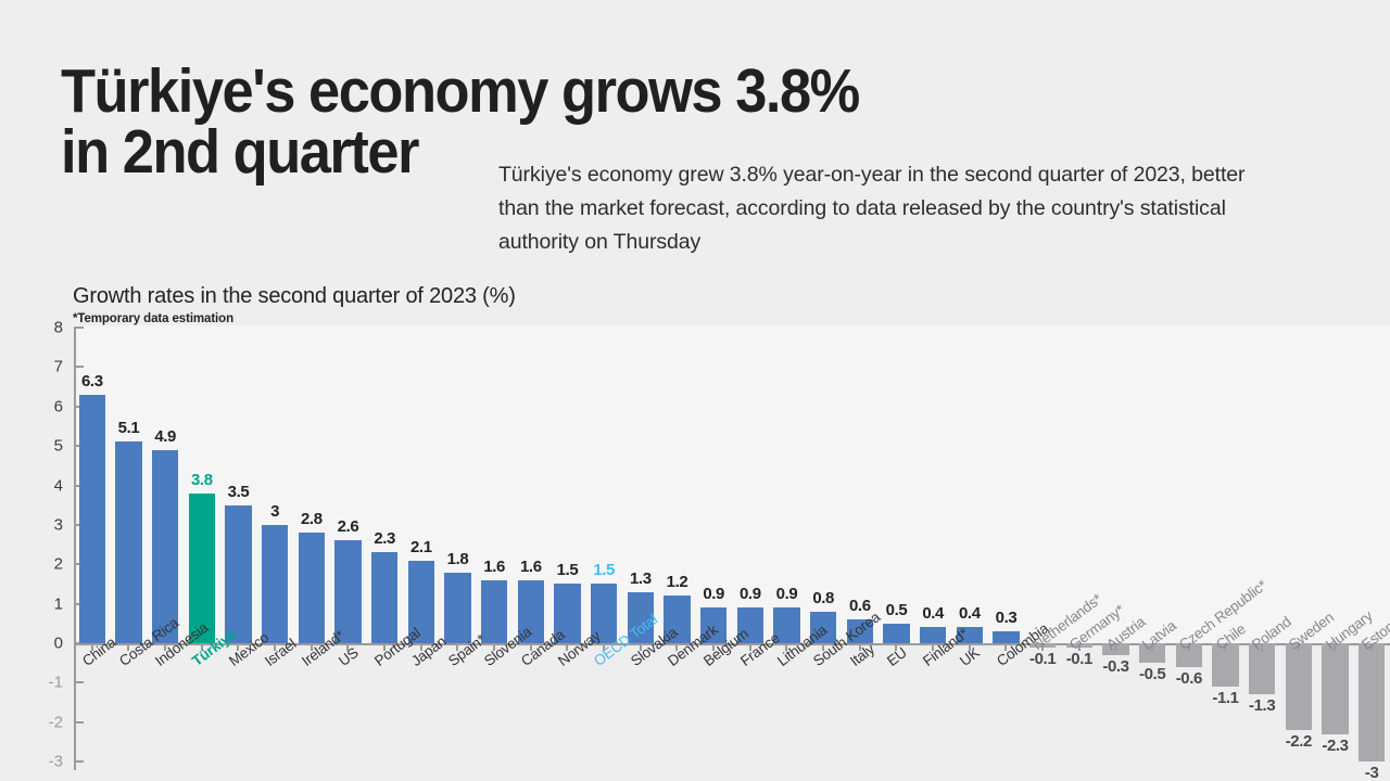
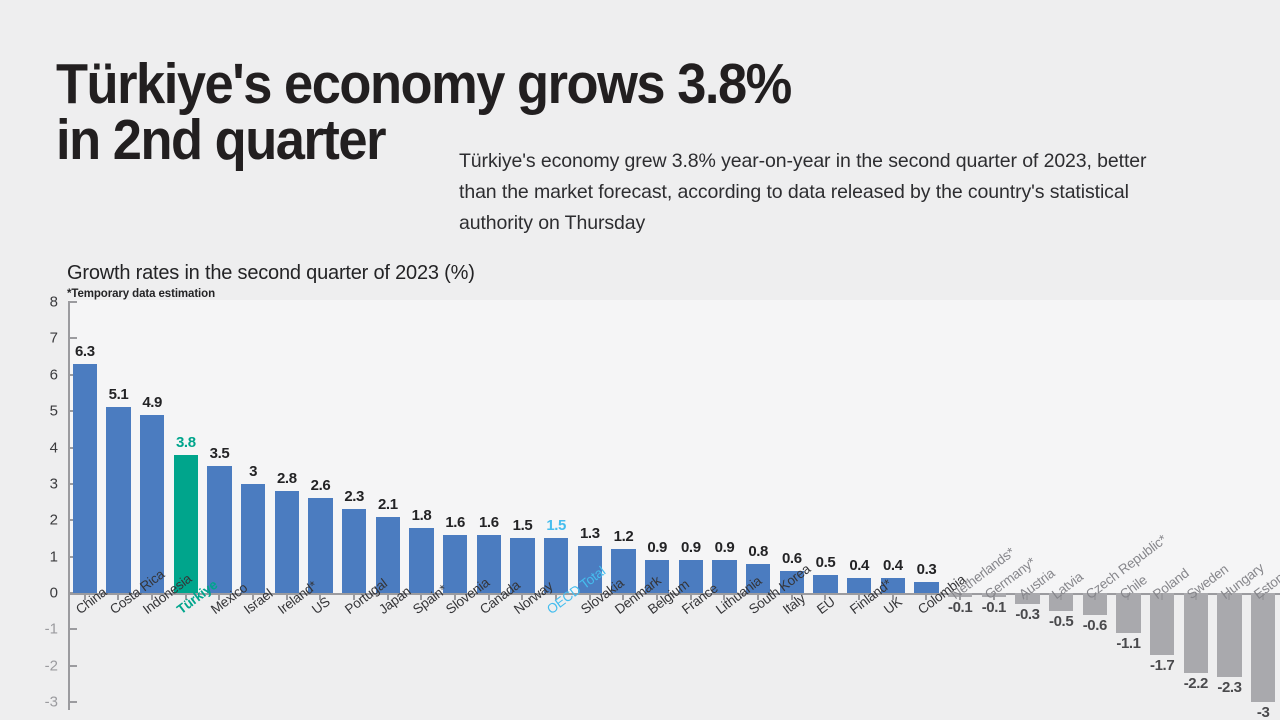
Poland: -1.3 -> -1.7
